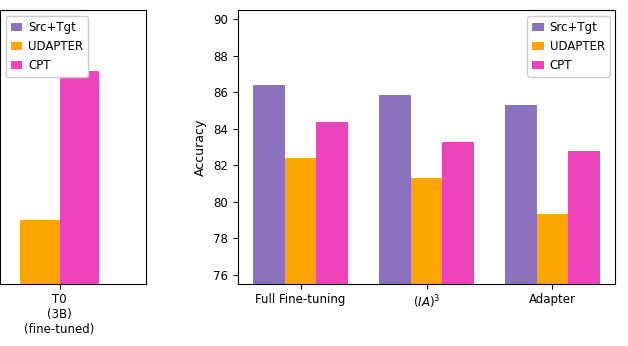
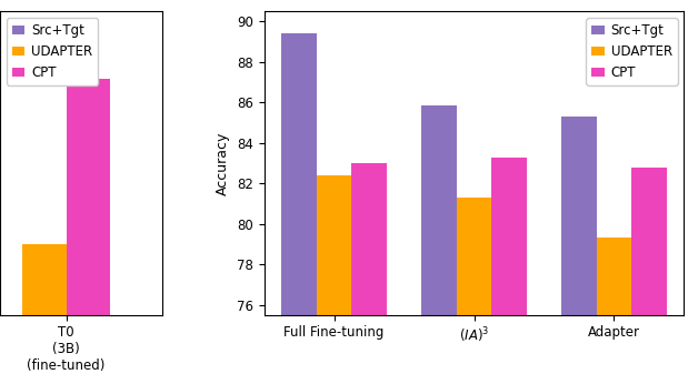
Src+Tgt/Full Fine-tuning: 86.4 -> 89.4
CPT/Full Fine-tuning: 84.4 -> 83.0
